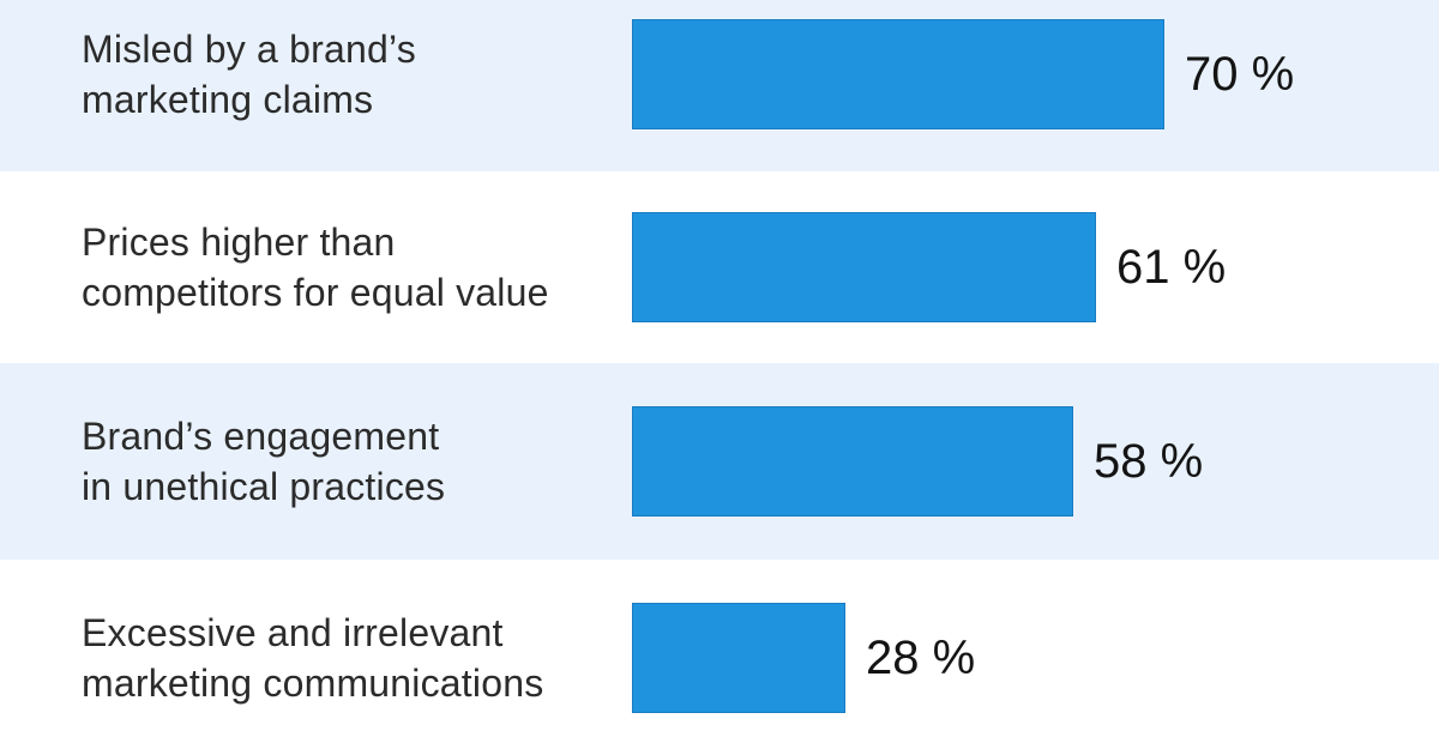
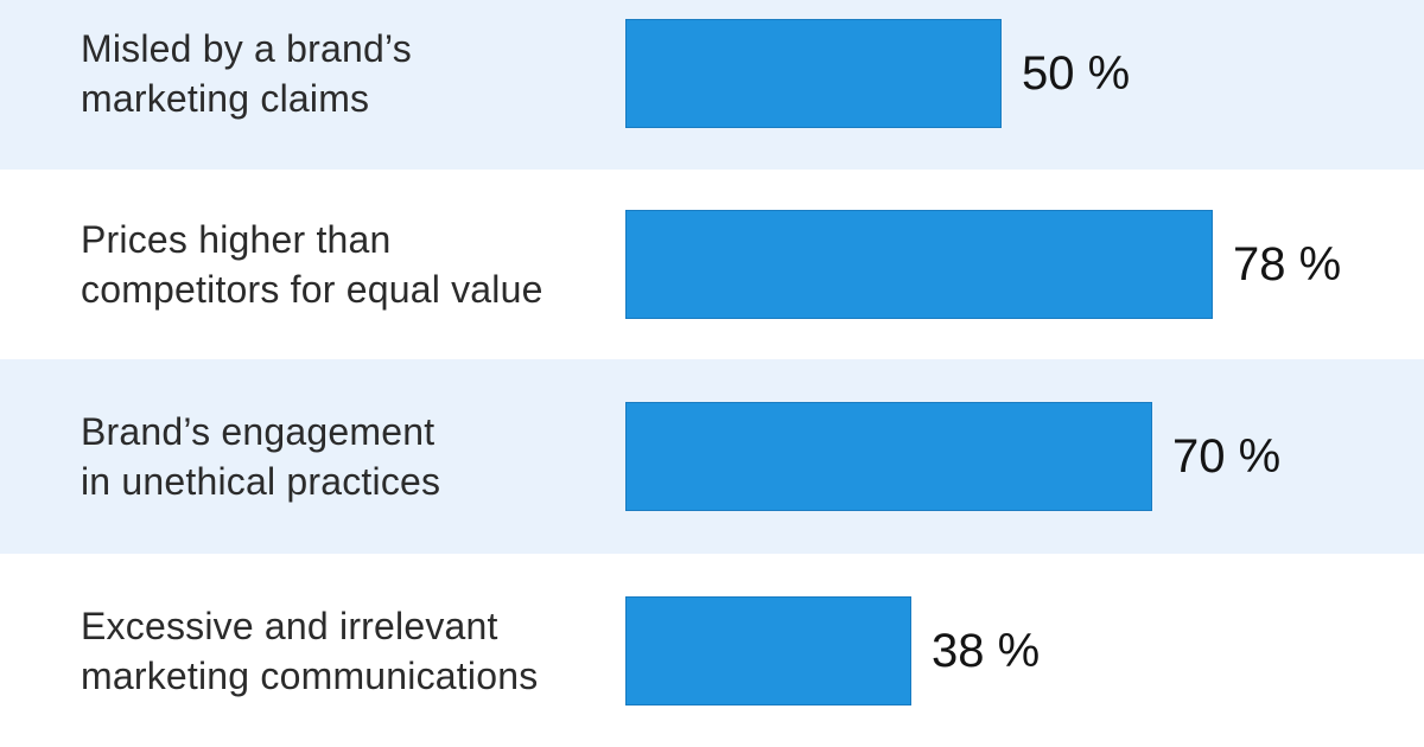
Misled by a brand’s marketing claims: 70 -> 50
Prices higher than competitors for equal value: 61 -> 78
Brand’s engagement in unethical practices: 58 -> 70
Excessive and irrelevant marketing communications: 28 -> 38
